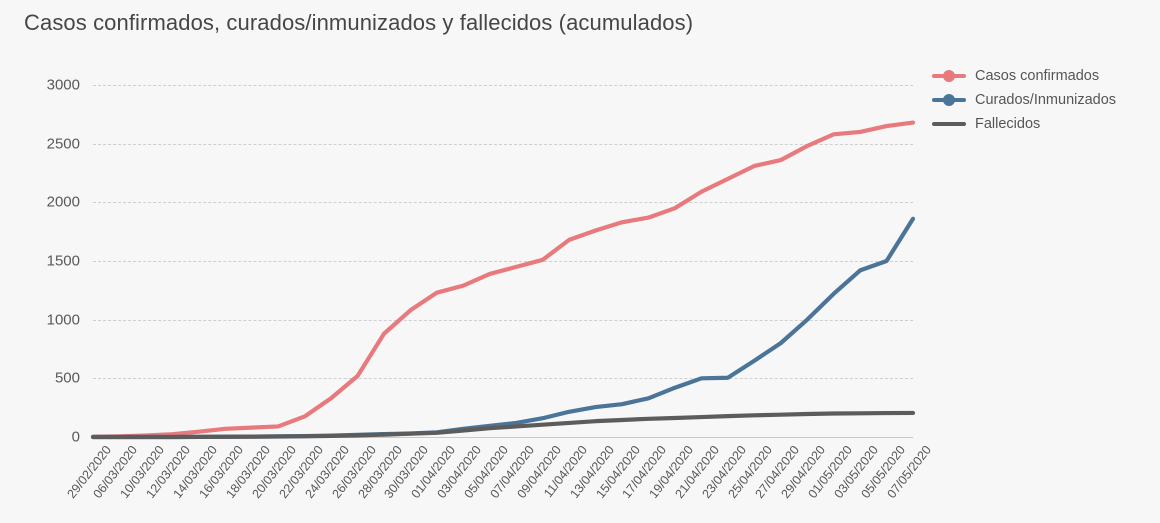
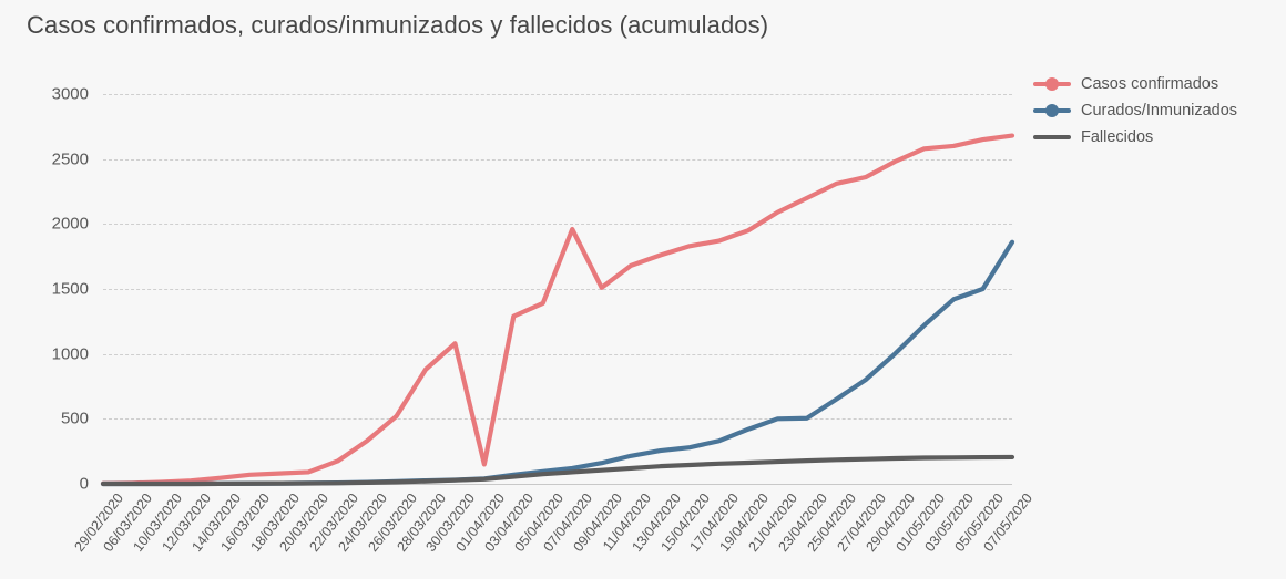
Casos confirmados/01/04/2020: 1230 -> 150
Casos confirmados/07/04/2020: 1450 -> 1960
